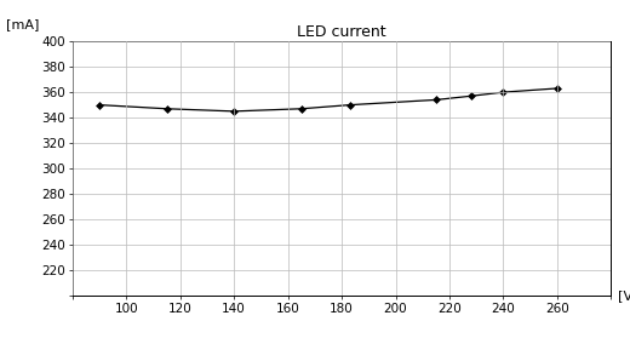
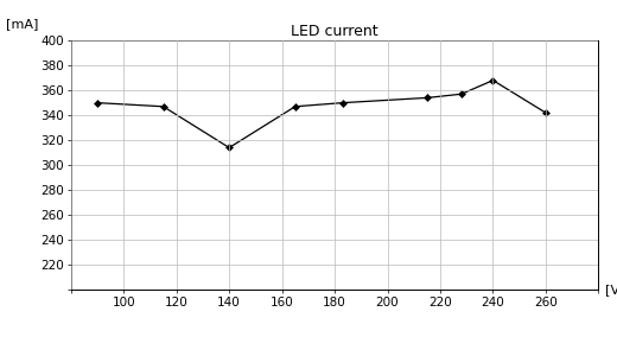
140: 345 -> 314
240: 360 -> 368
260: 363 -> 342
